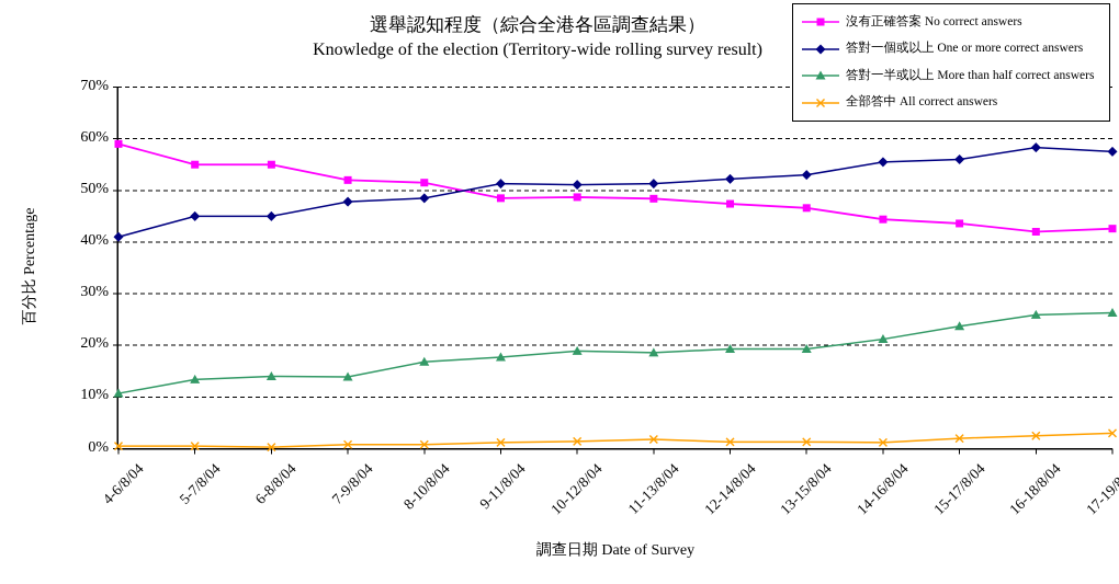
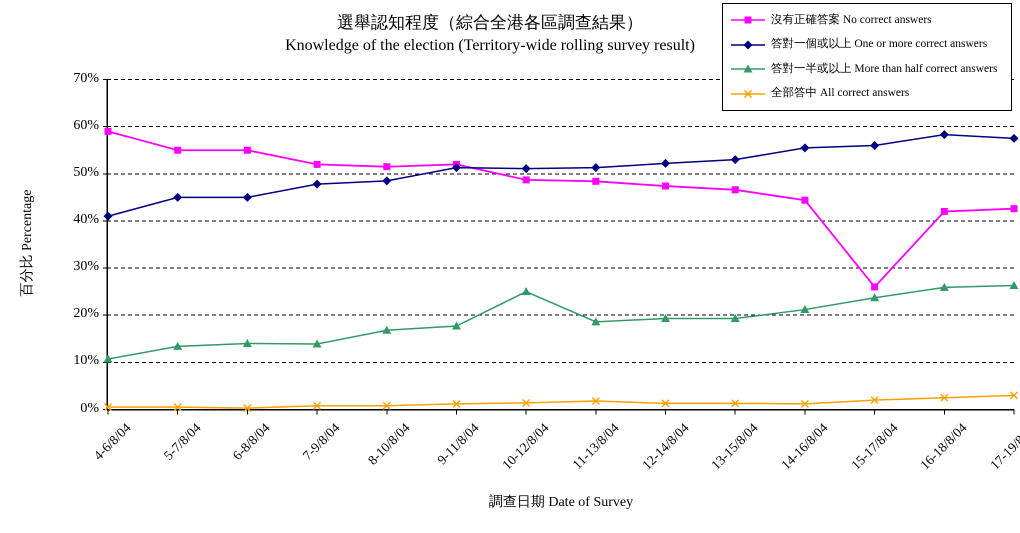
沒有正確答案 No correct answers/9-11/8/04: 48% -> 52%
答對一半或以上 More than half correct answers/10-12/8/04: 19% -> 25%
沒有正確答案 No correct answers/15-17/8/04: 44% -> 26%
